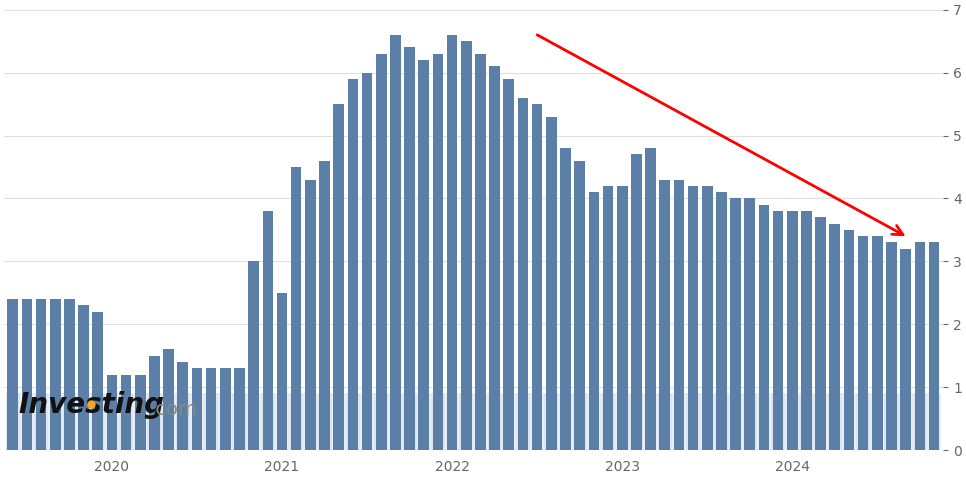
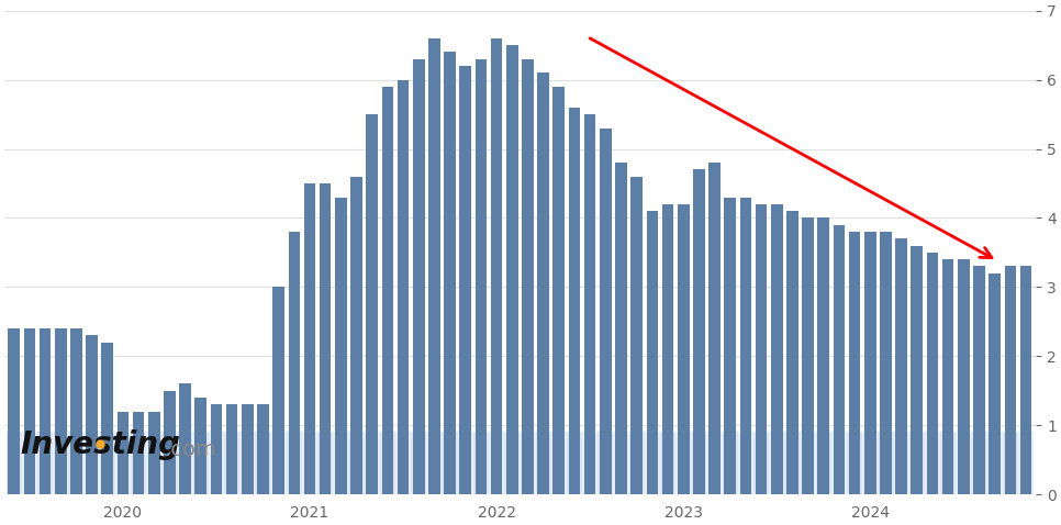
2021: 2.5 -> 4.5
